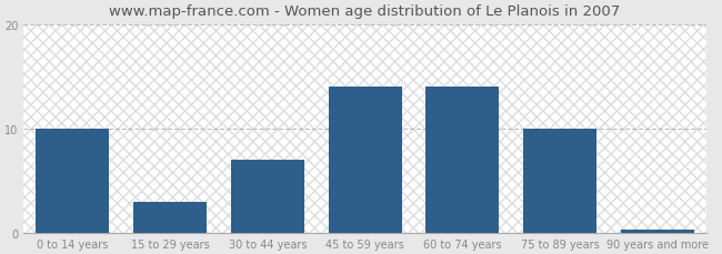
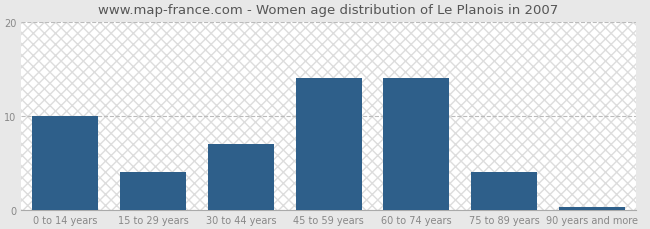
15 to 29 years: 3.0 -> 4.0
75 to 89 years: 10.0 -> 4.0
